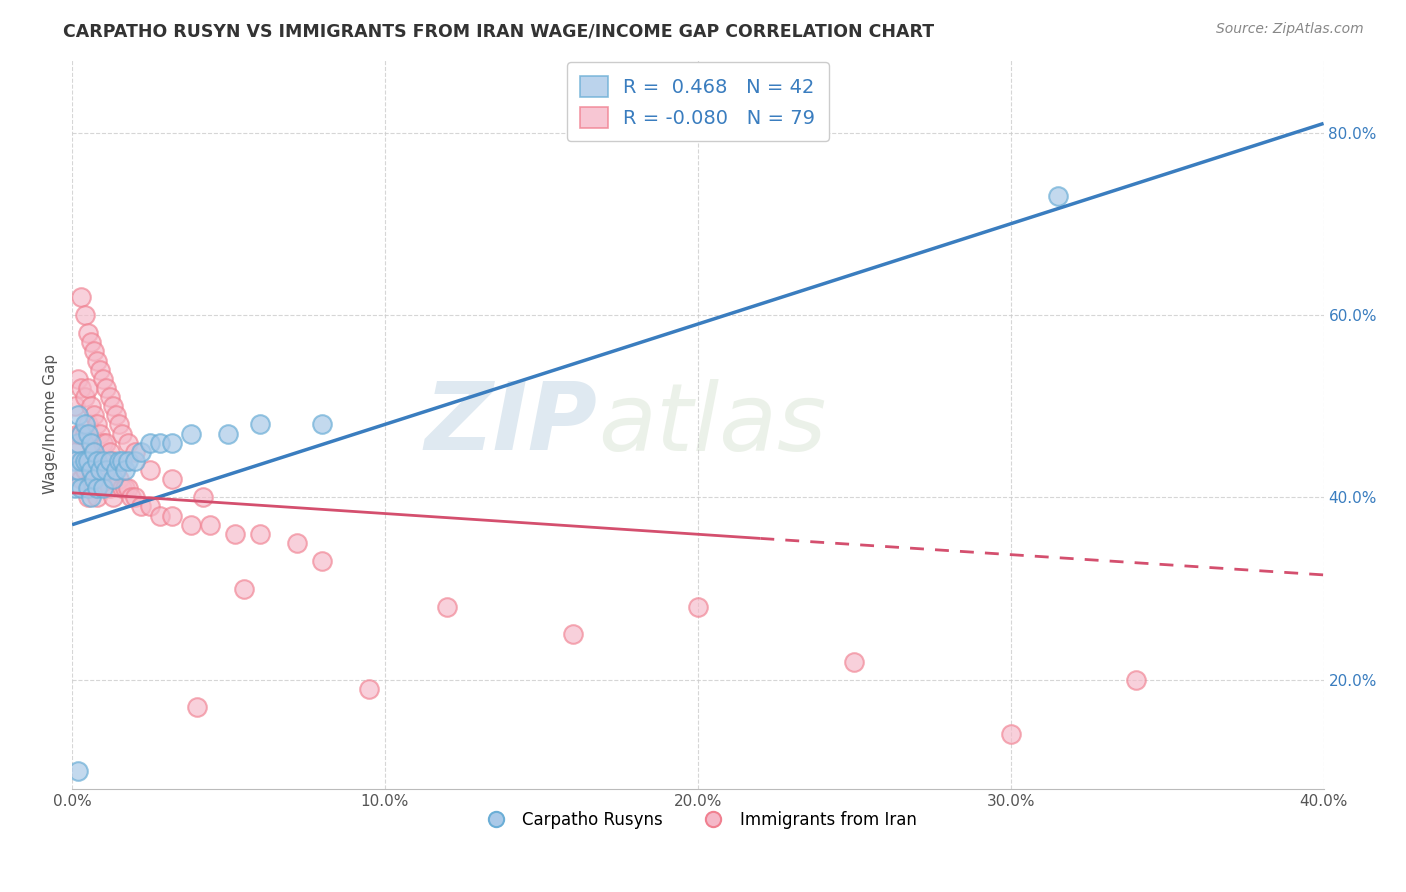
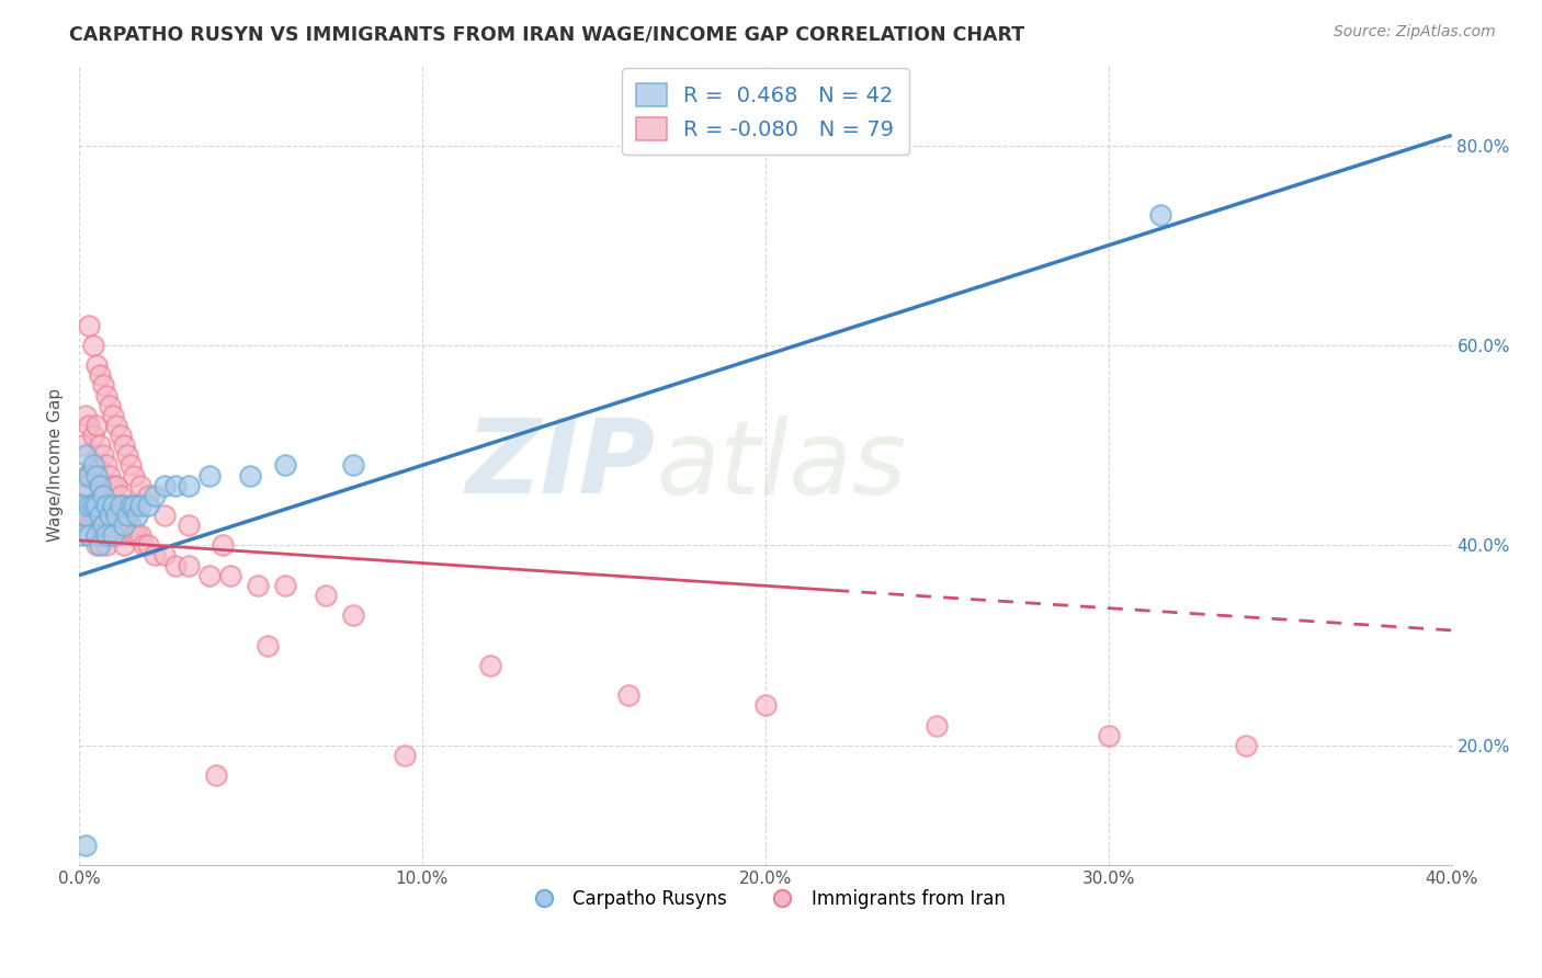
Immigrants from Iran/20.0%: 28% -> 24%
Immigrants from Iran/30.0%: 14% -> 21%
